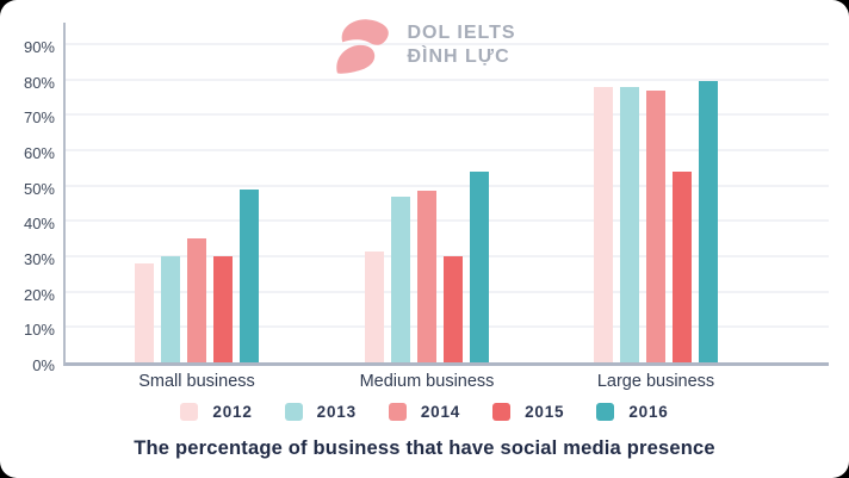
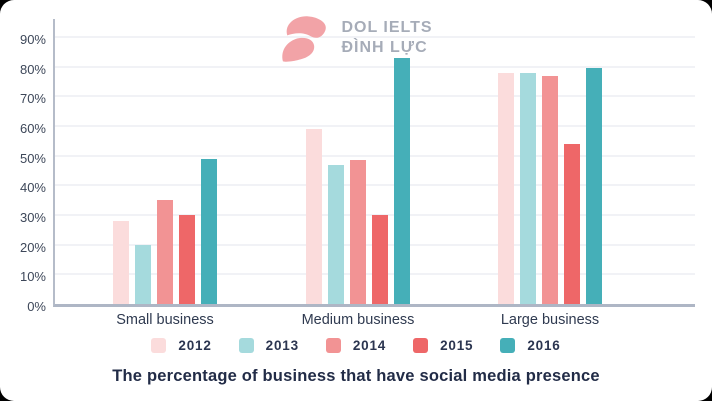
2013/Small business: 30% -> 20%
2012/Medium business: 32% -> 59%
2016/Medium business: 54% -> 83%
